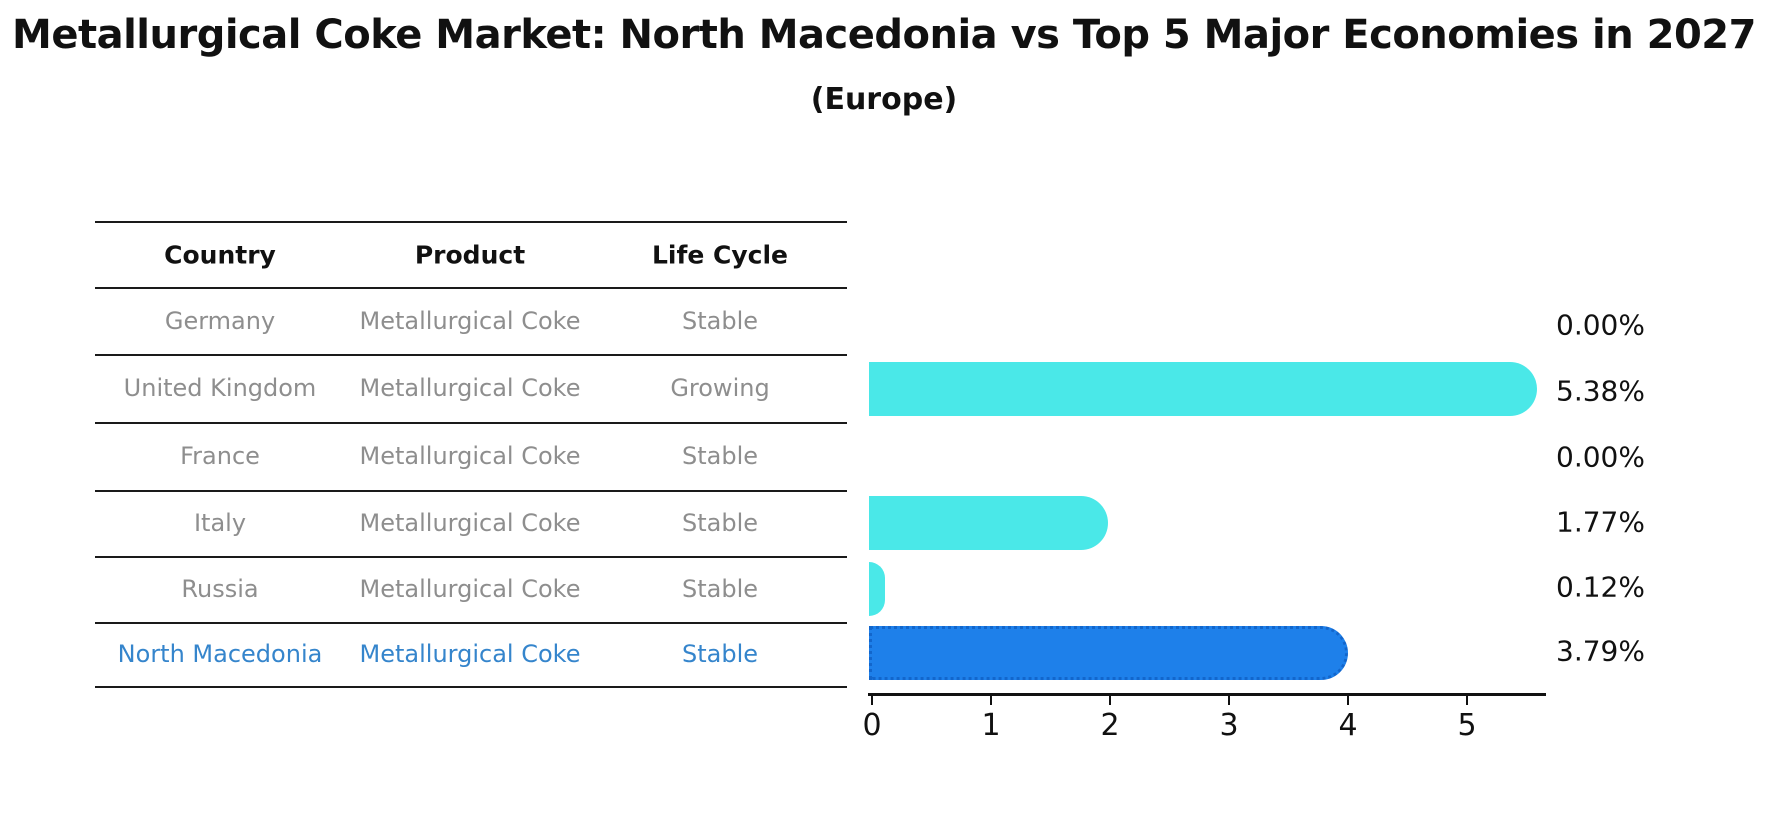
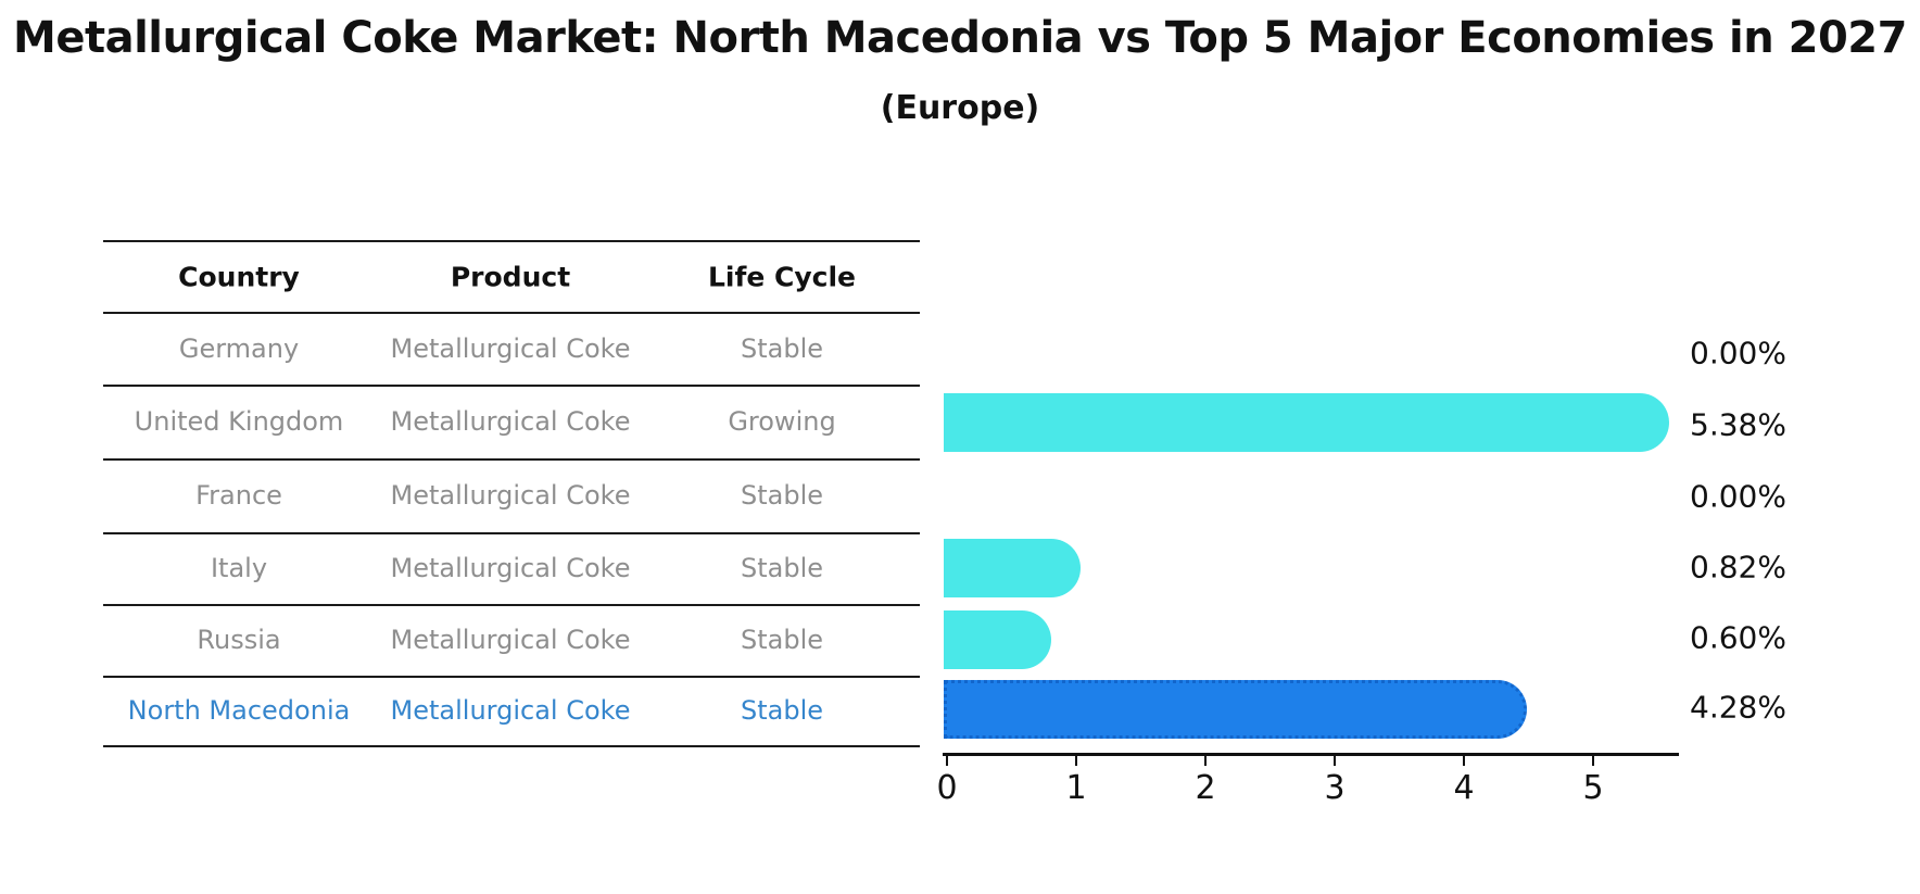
Italy: 1.77% -> 0.82%
Russia: 0.12% -> 0.60%
North Macedonia: 3.79% -> 4.28%
